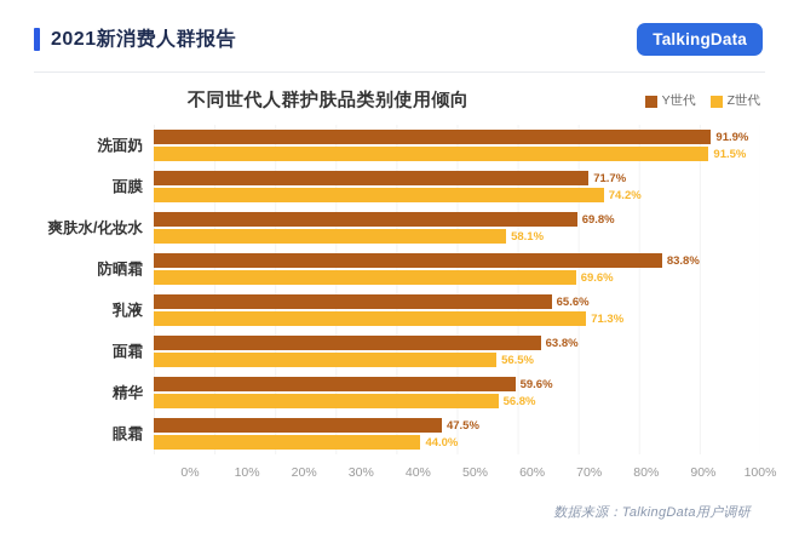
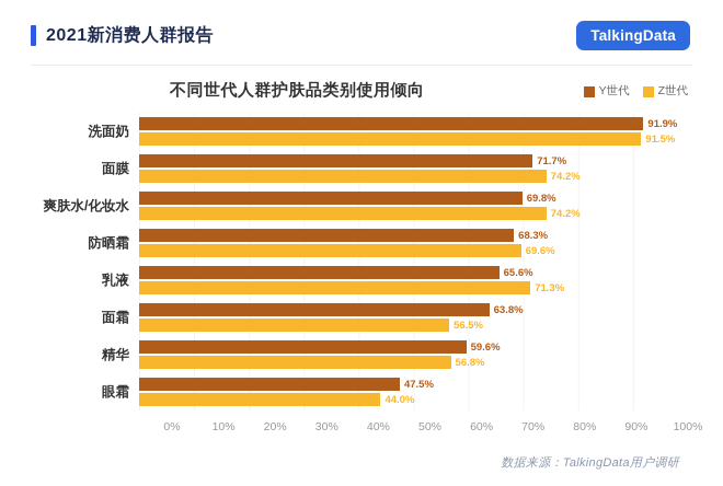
Z世代/爽肤水/化妆水: 58.1% -> 74.2%
Y世代/防晒霜: 83.8% -> 68.3%
